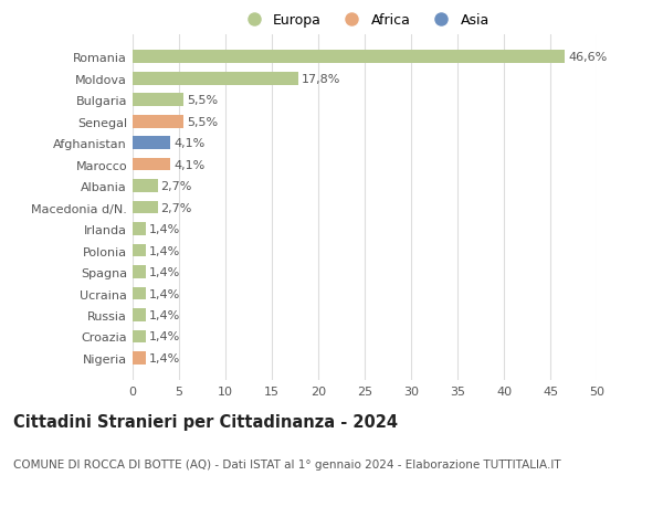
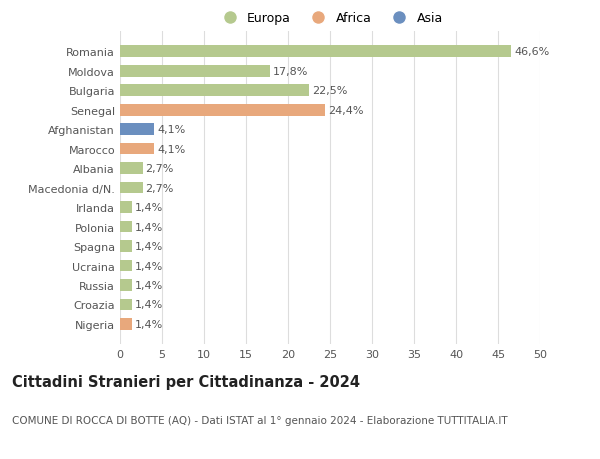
Bulgaria: 5,5% -> 22,5%
Senegal: 5,5% -> 24,4%
